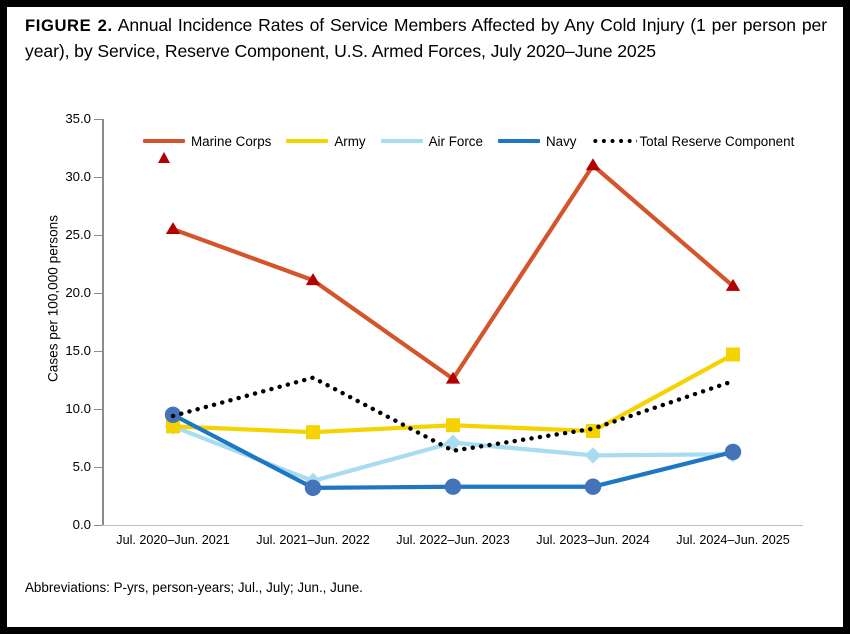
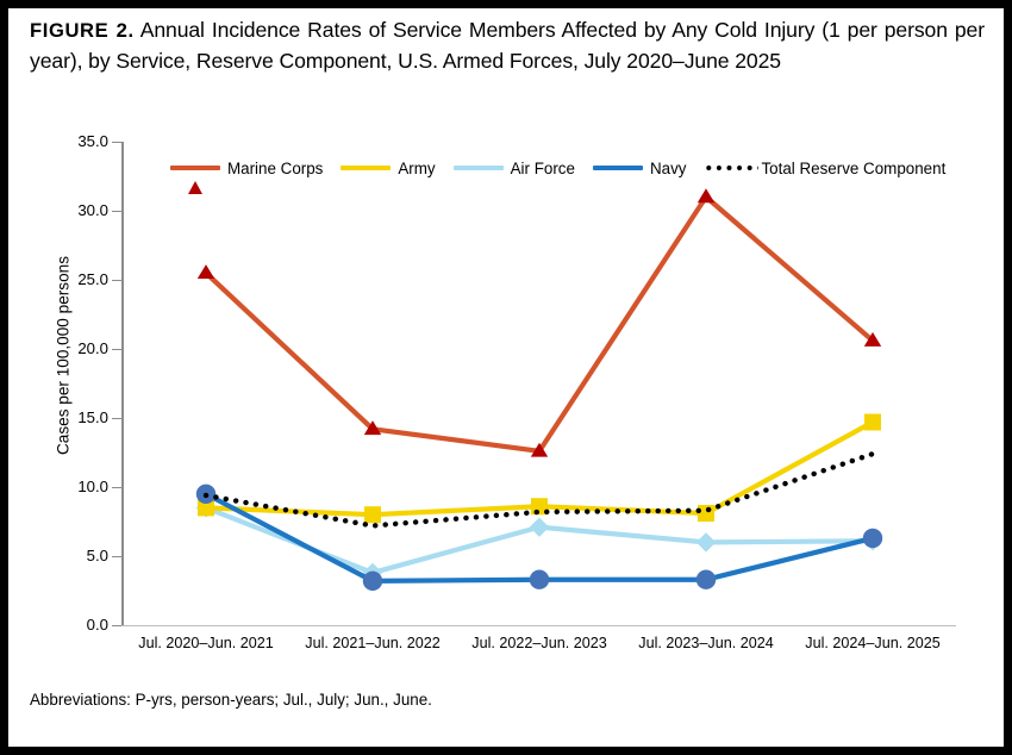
Marine Corps/Jul. 2021–Jun. 2022: 21.1 -> 14.2
Total Reserve Component/Jul. 2021–Jun. 2022: 12.7 -> 7.2
Total Reserve Component/Jul. 2022–Jun. 2023: 6.4 -> 8.2
